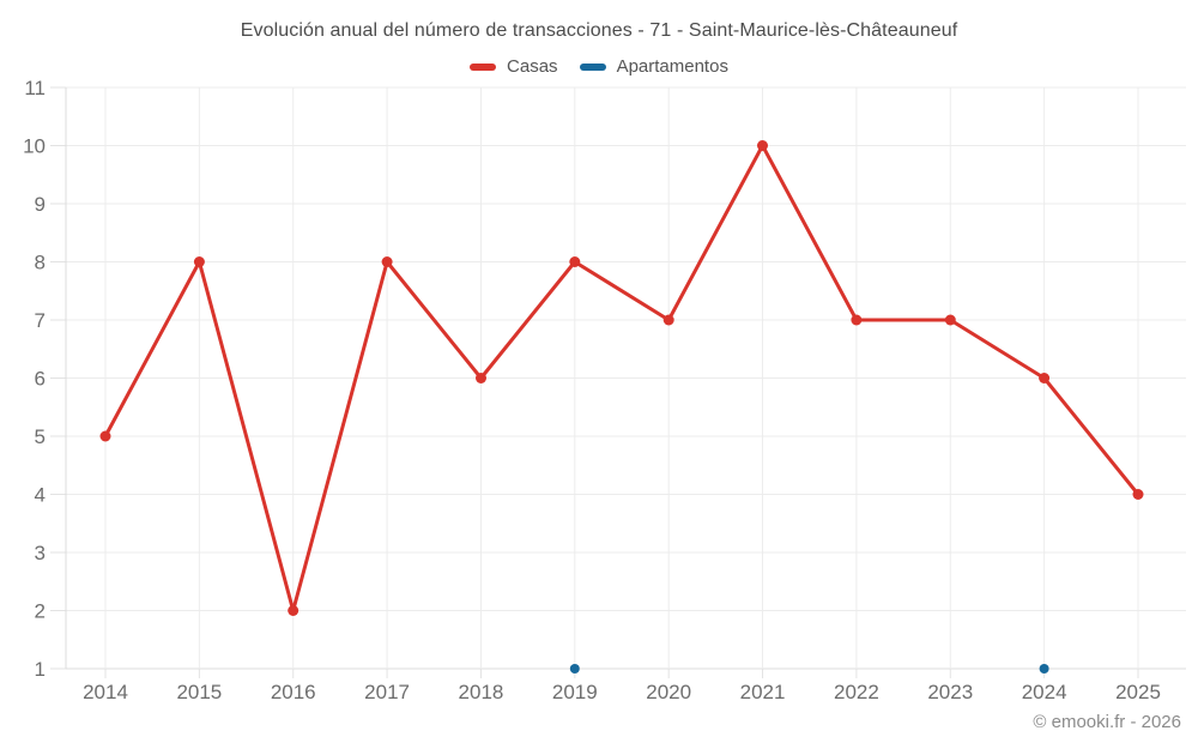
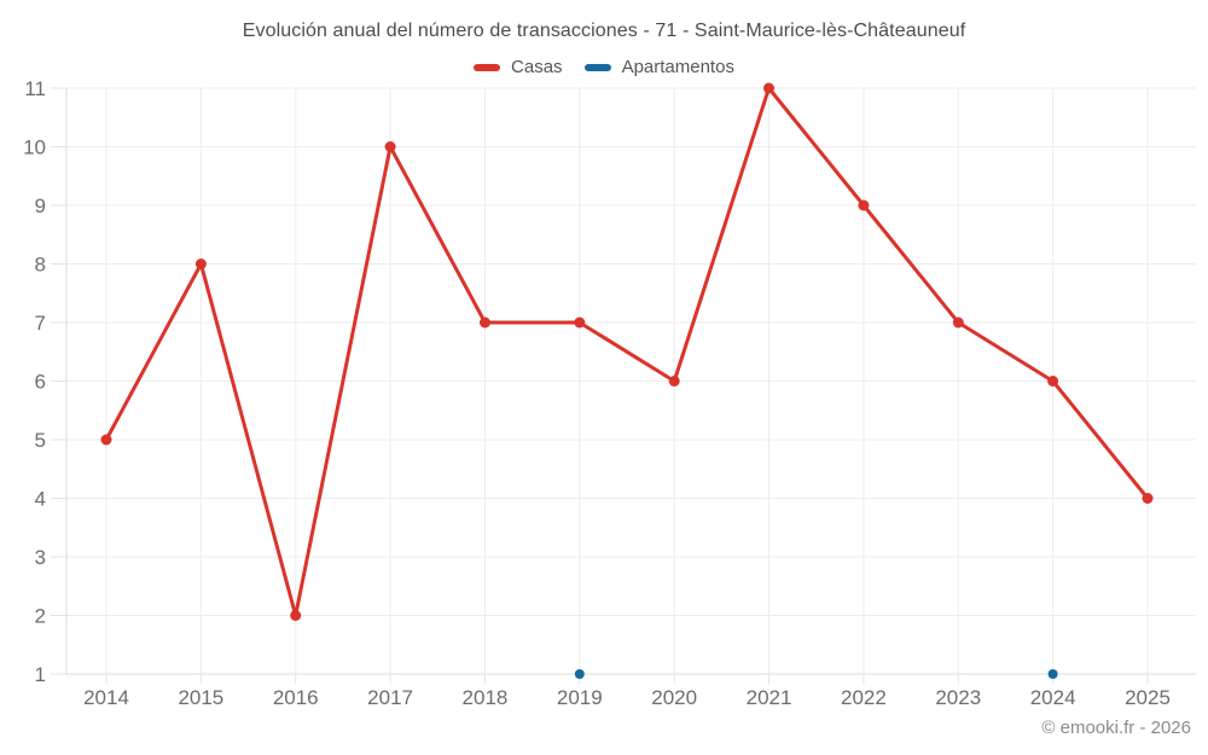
Casas/2017: 8 -> 10
Casas/2018: 6 -> 7
Casas/2019: 8 -> 7
Casas/2020: 7 -> 6
Casas/2021: 10 -> 11
Casas/2022: 7 -> 9
